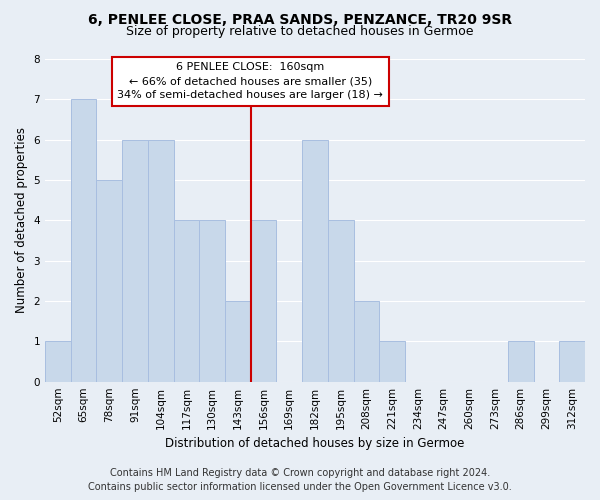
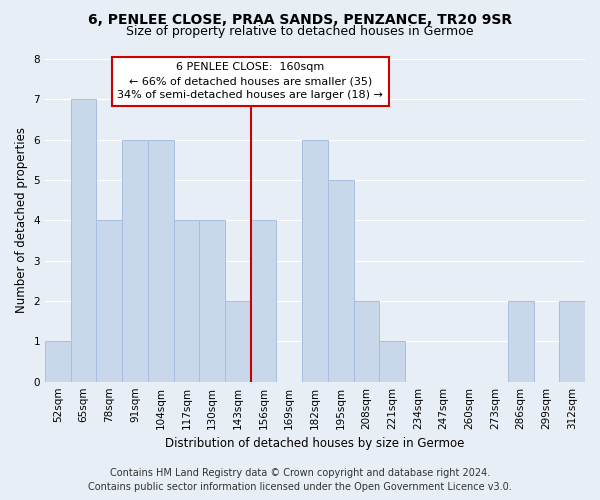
78sqm: 5 -> 4
195sqm: 4 -> 5
286sqm: 1 -> 2
312sqm: 1 -> 2
